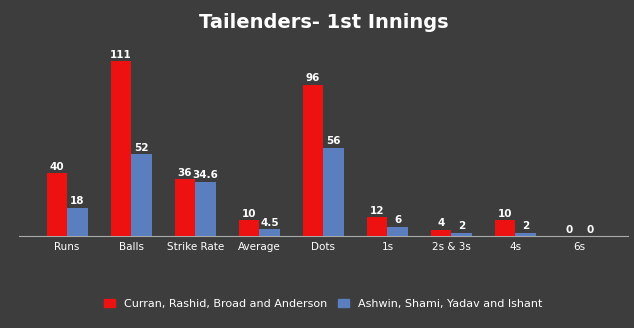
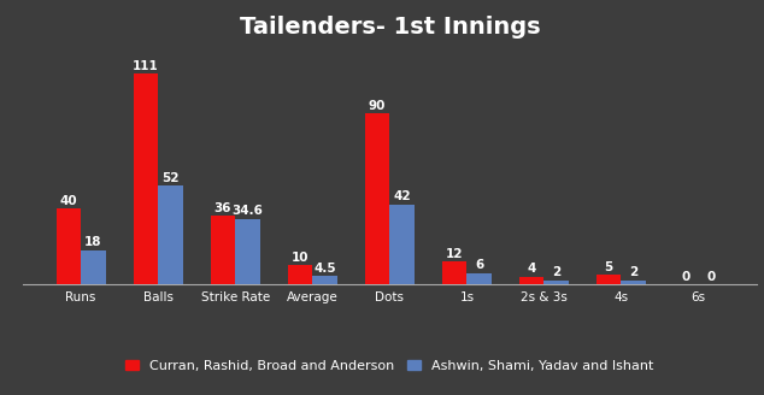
Curran, Rashid, Broad and Anderson/Dots: 96 -> 90
Ashwin, Shami, Yadav and Ishant/Dots: 56 -> 42
Curran, Rashid, Broad and Anderson/4s: 10 -> 5
